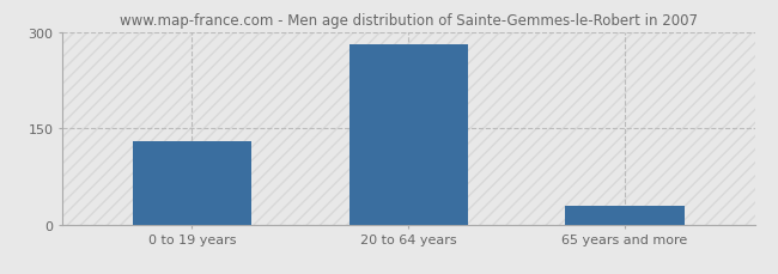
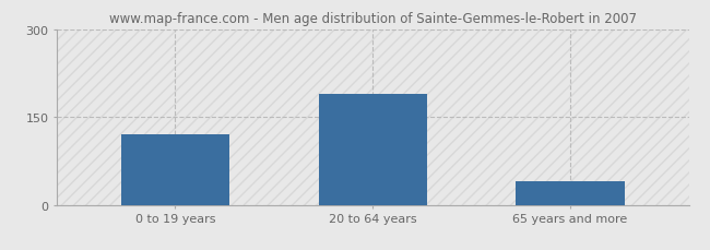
0 to 19 years: 130 -> 120
20 to 64 years: 280 -> 190
65 years and more: 30 -> 40
